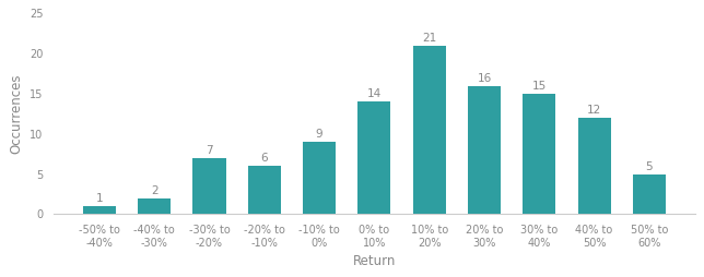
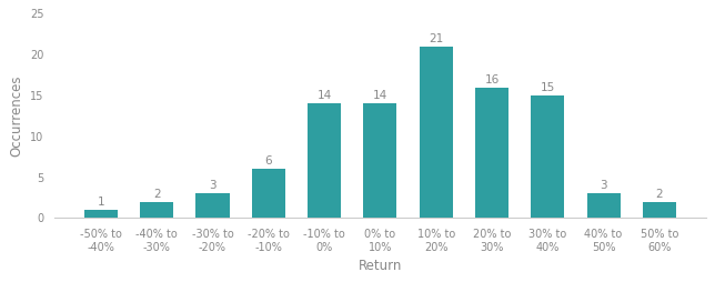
-30% to -20%: 7 -> 3
-10% to 0%: 9 -> 14
40% to 50%: 12 -> 3
50% to 60%: 5 -> 2
